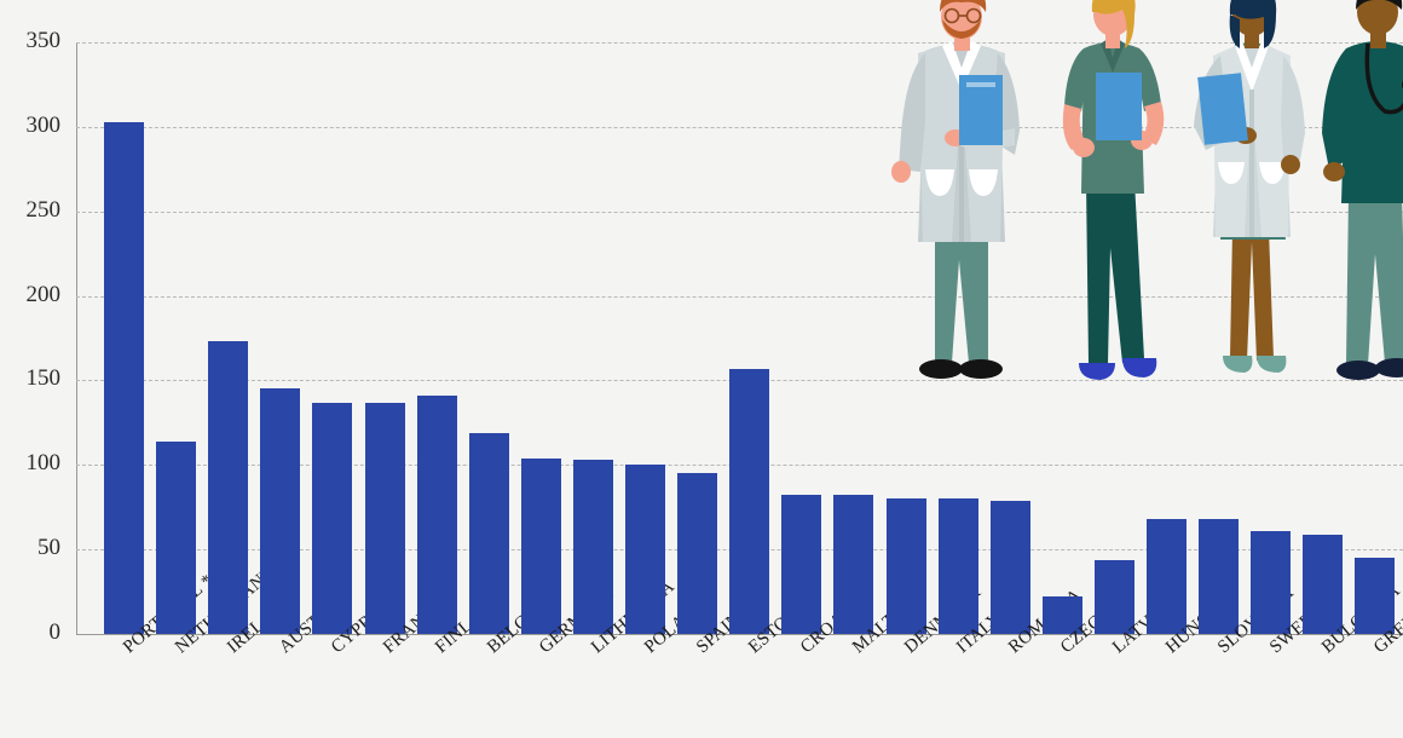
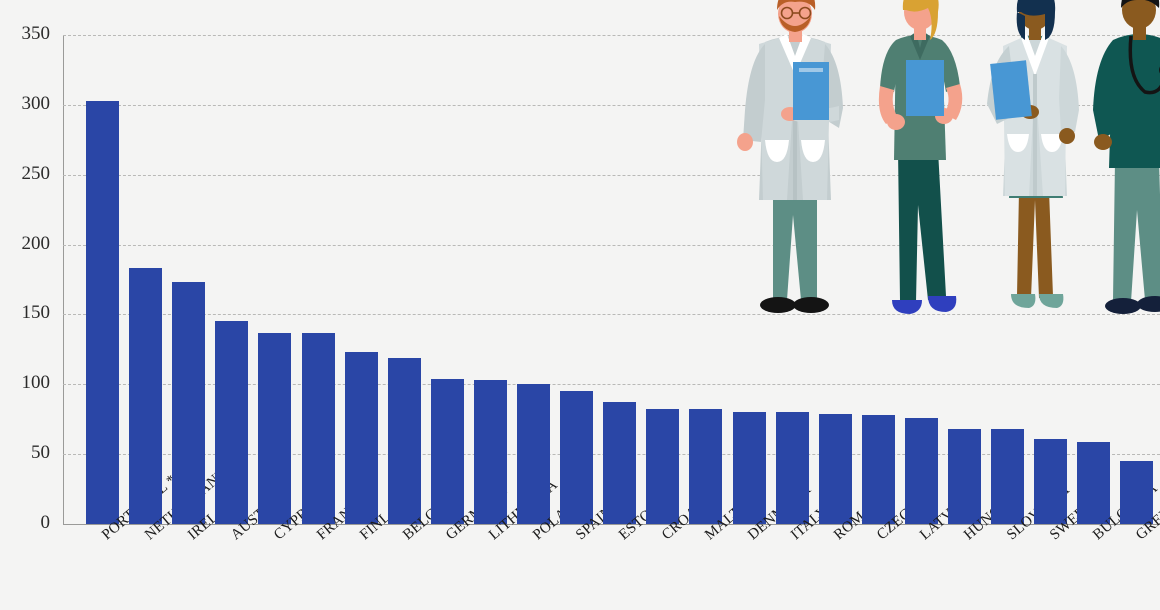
NETHERLANDS: 114 -> 183
FINLAND: 141 -> 123
ESTONIA: 157 -> 87
CZECHIA: 22 -> 78
LATVIA: 44 -> 76
